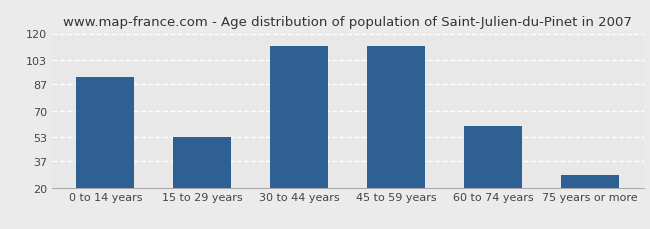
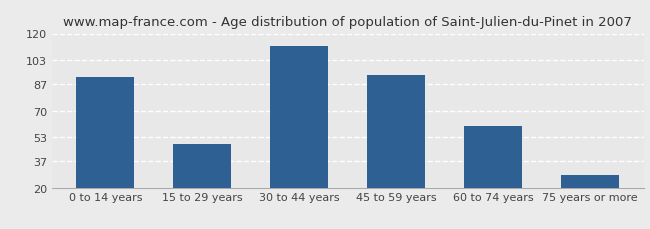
15 to 29 years: 53 -> 48
45 to 59 years: 112 -> 93
